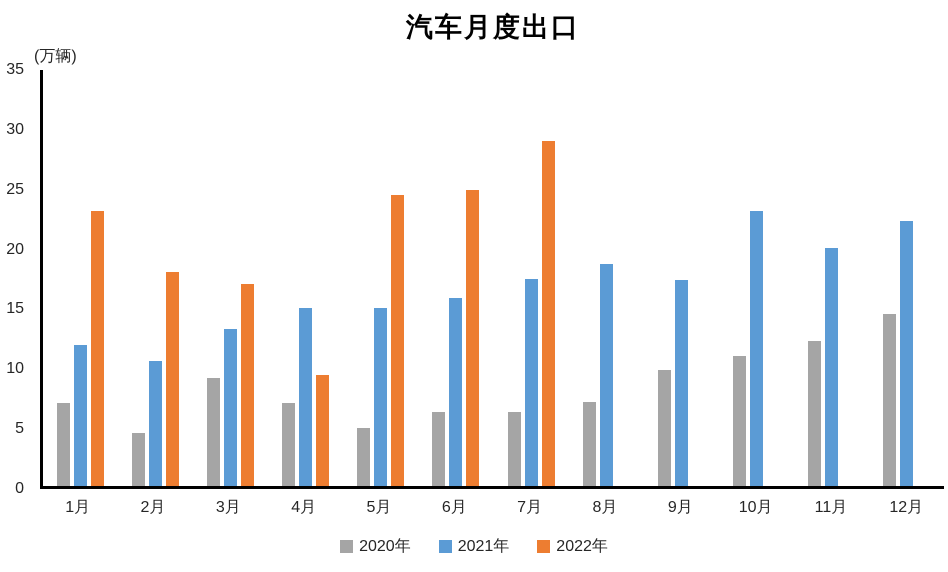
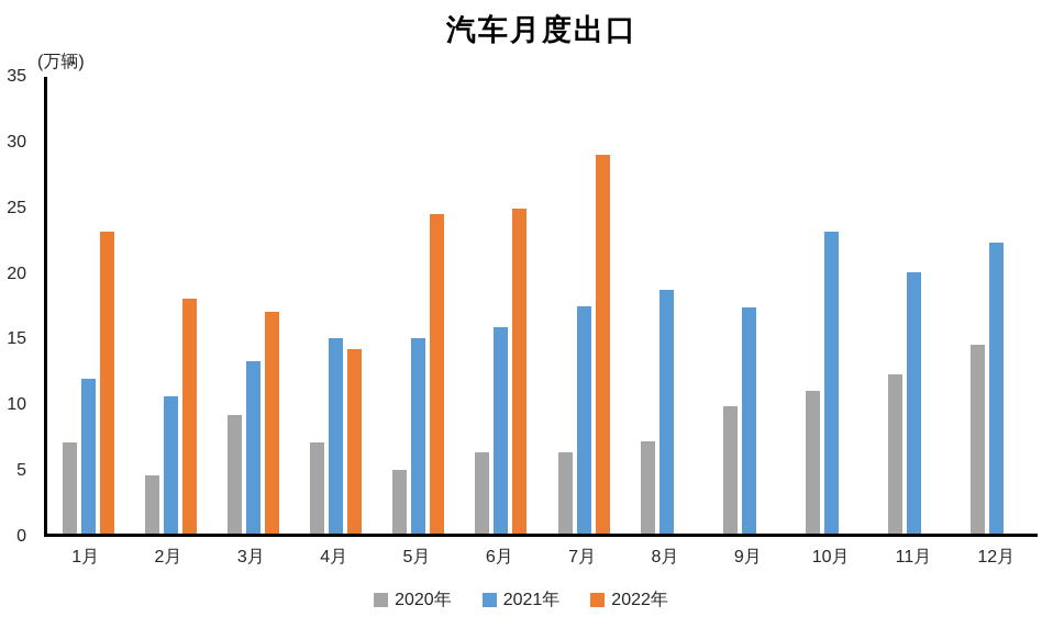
2022年/4月: 9.3 -> 14.1
